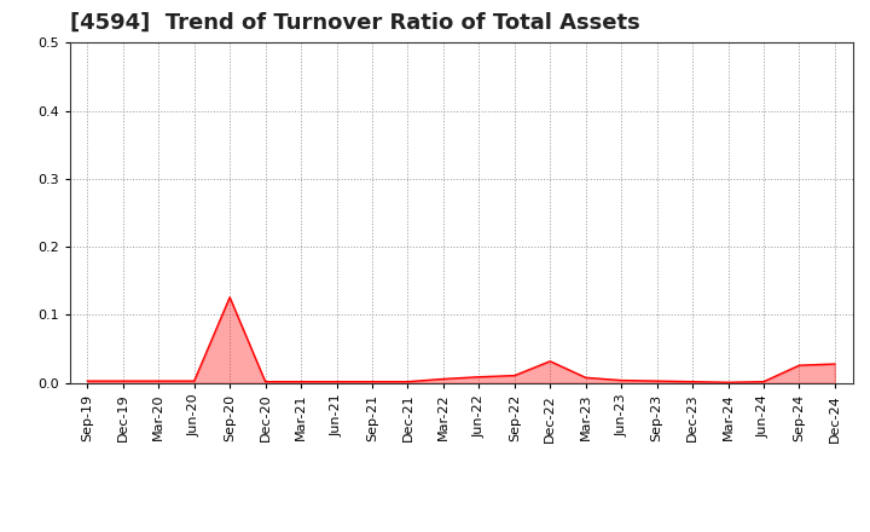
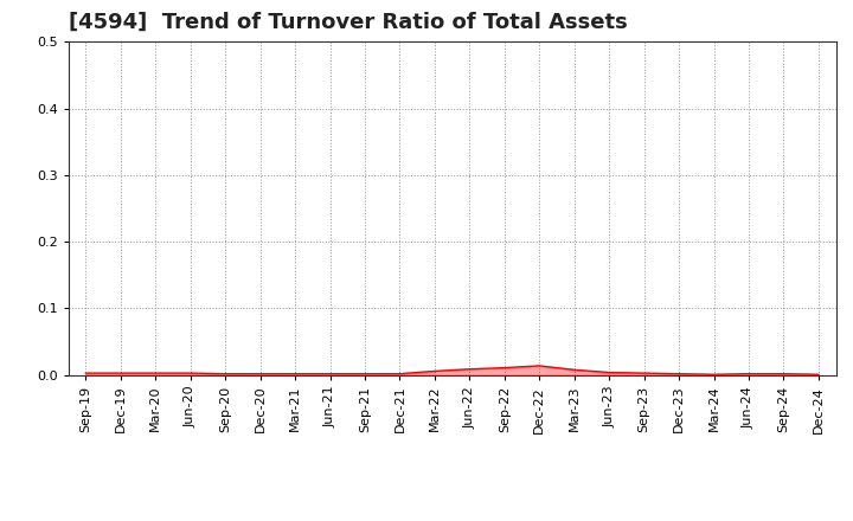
Sep-20: 0.126 -> 0.002
Dec-22: 0.032 -> 0.014
Sep-24: 0.026 -> 0.002
Dec-24: 0.028 -> 0.001
